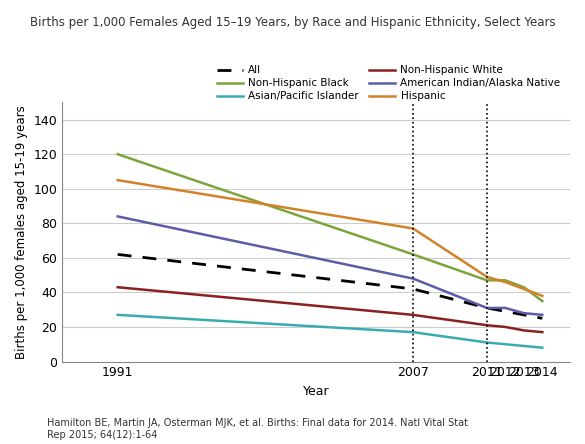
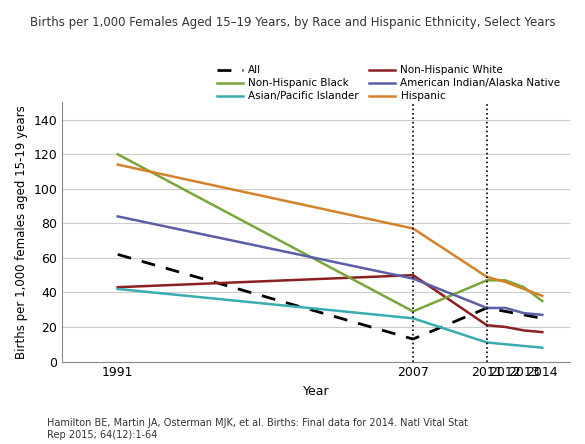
Asian/Pacific Islander/1991: 27 -> 42
Hispanic/1991: 105 -> 114
All/2007: 42 -> 13
Non-Hispanic White/2007: 27 -> 50
Non-Hispanic Black/2007: 62 -> 29
Asian/Pacific Islander/2007: 17 -> 25
